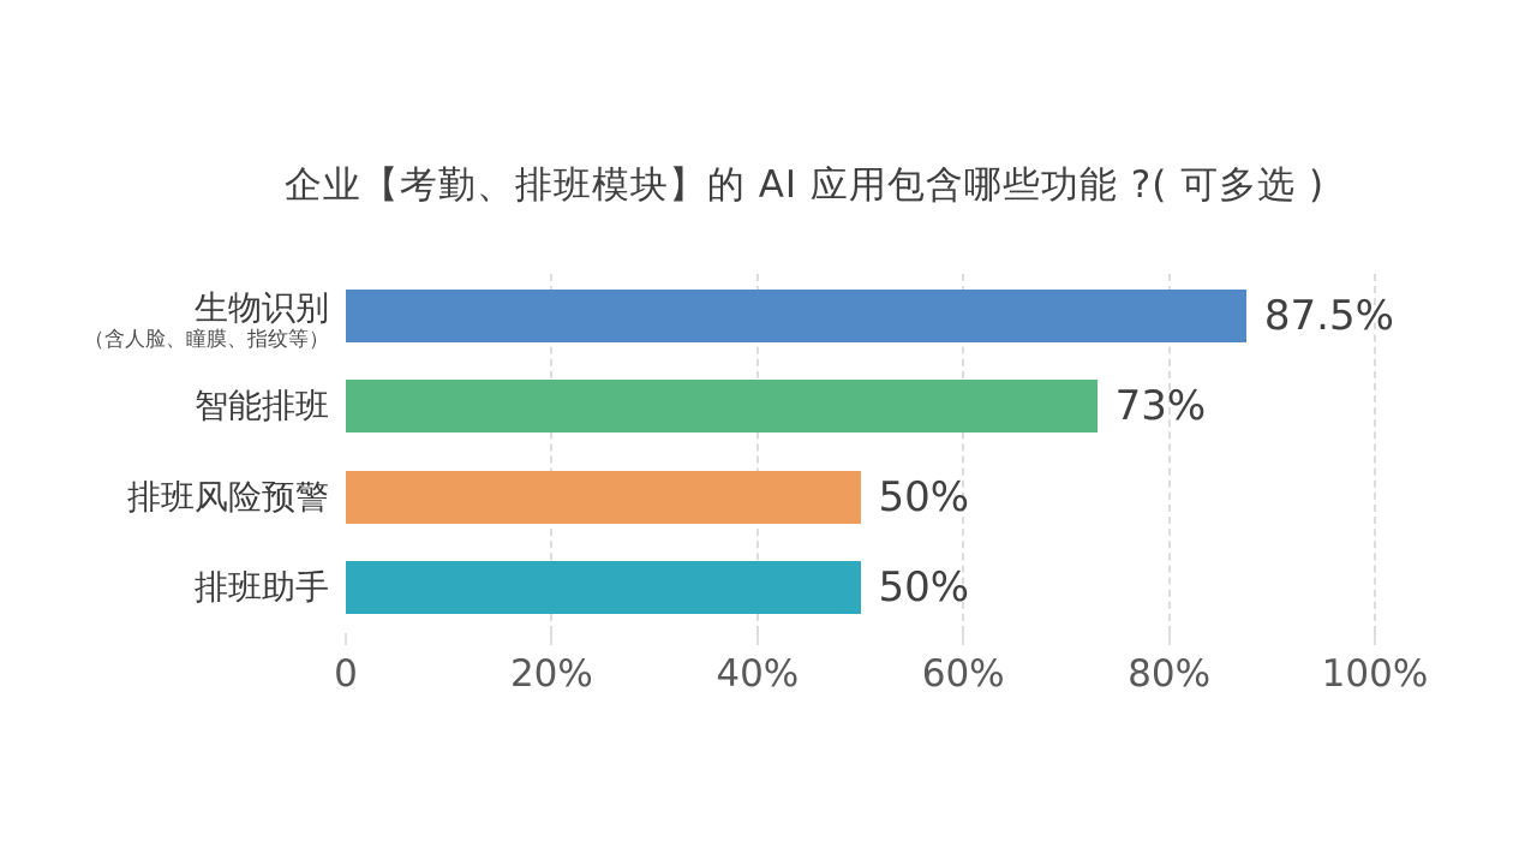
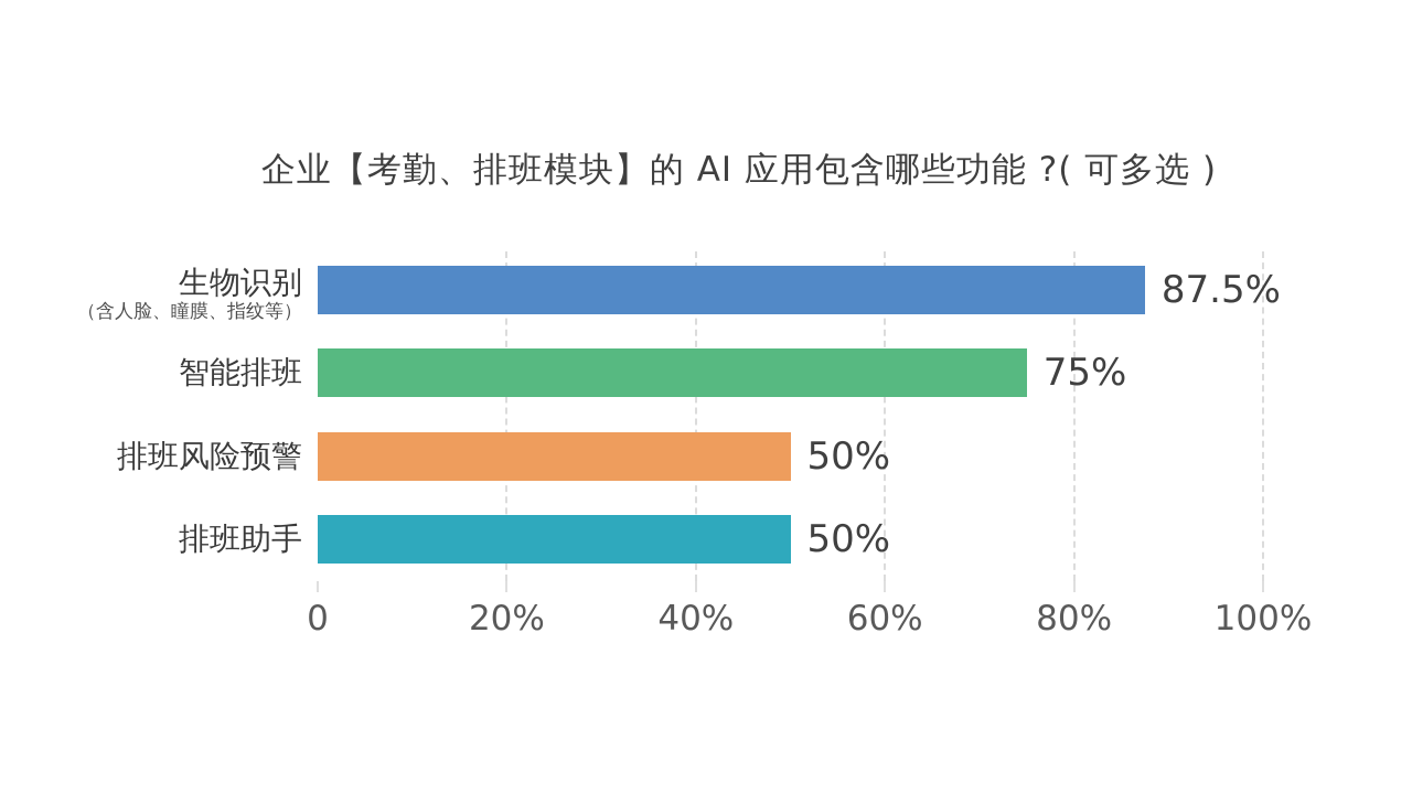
智能排班: 73% -> 75%
